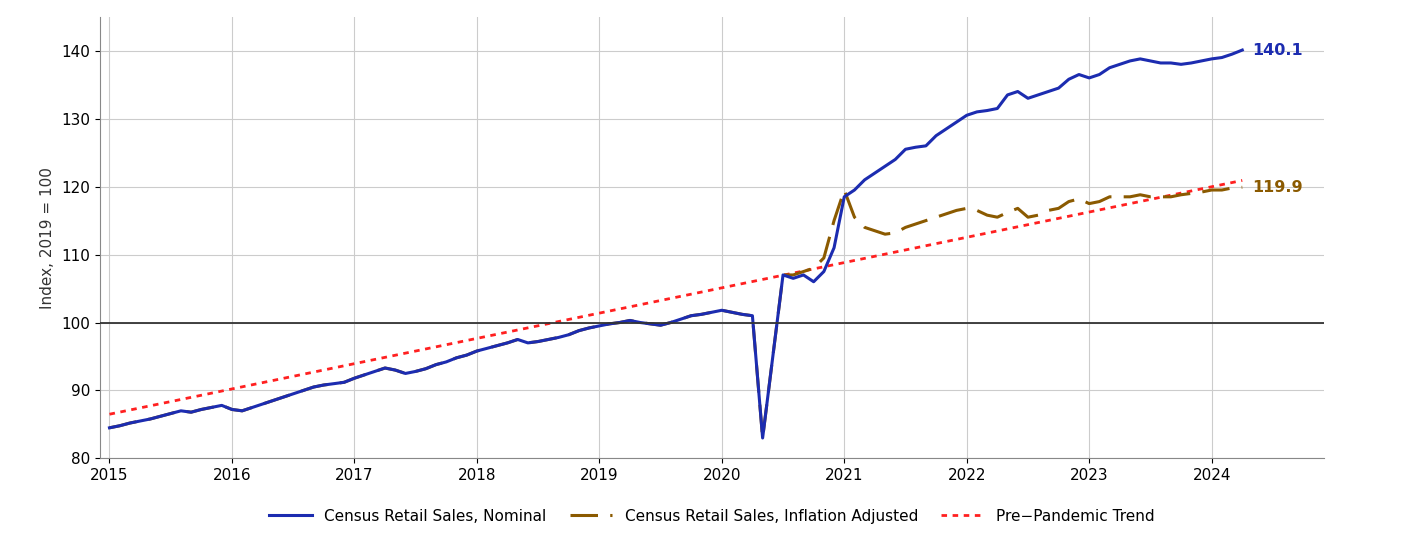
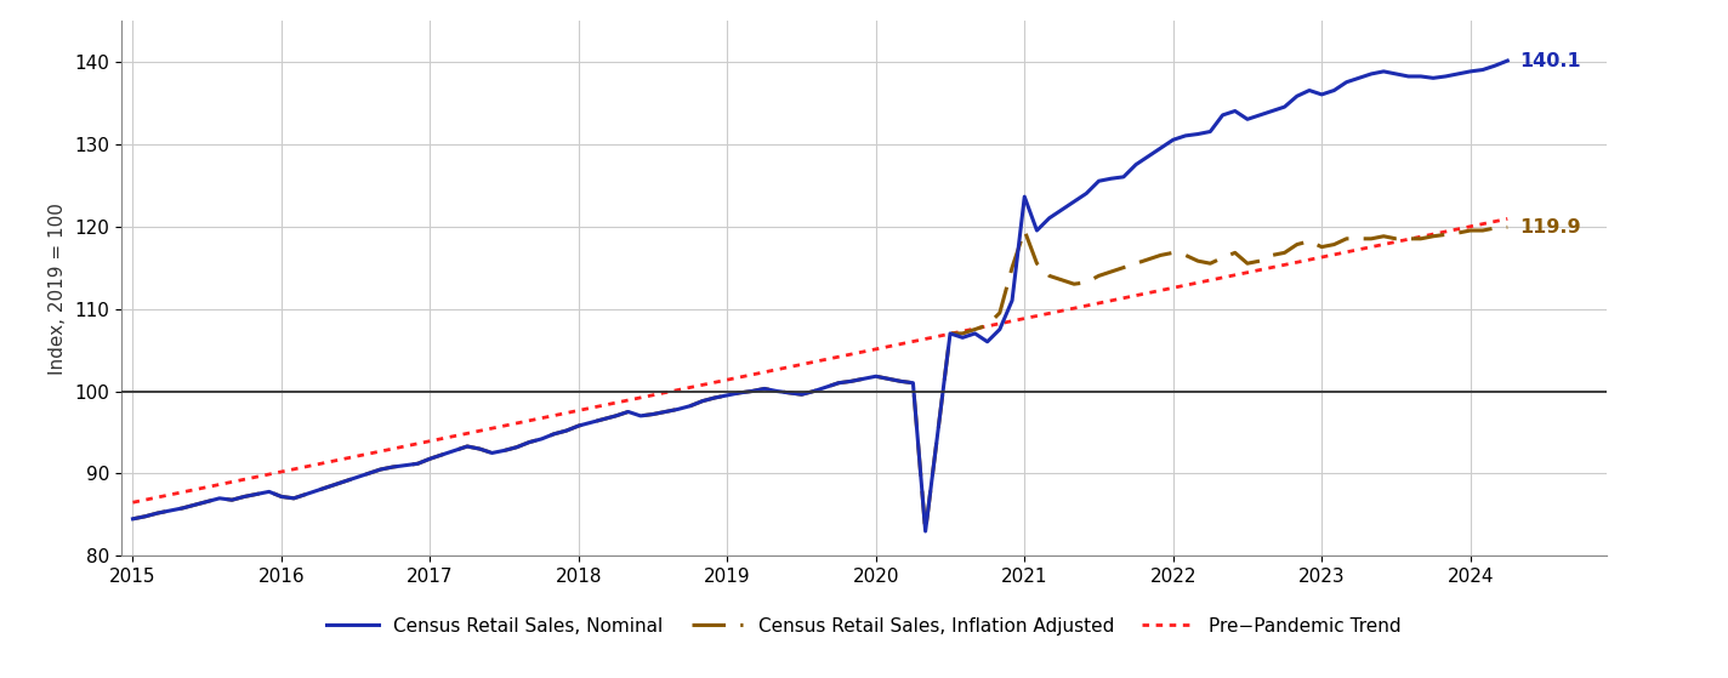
Census Retail Sales, Nominal/2021: 118.5 -> 123.6
